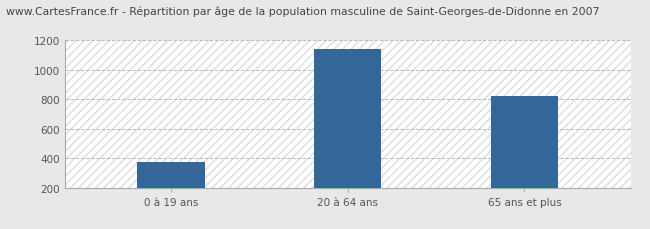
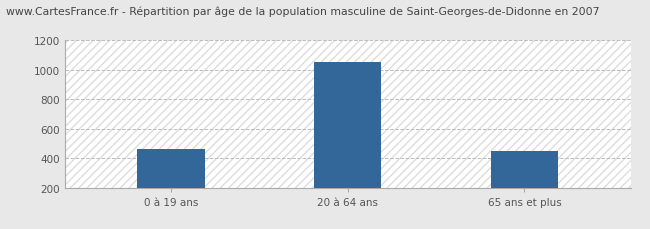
0 à 19 ans: 380 -> 460
20 à 64 ans: 1140 -> 1050
65 ans et plus: 820 -> 450
